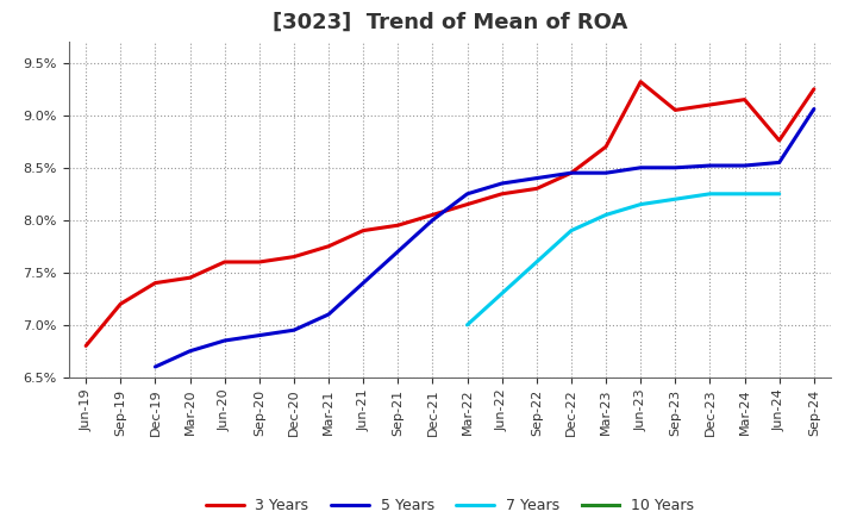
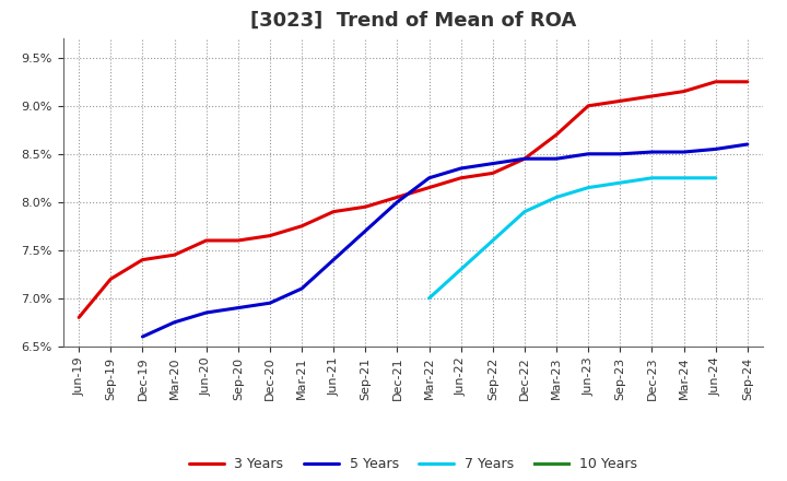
3 Years/Jun-23: 9.32% -> 9.00%
3 Years/Jun-24: 8.76% -> 9.25%
5 Years/Sep-24: 9.06% -> 8.60%
